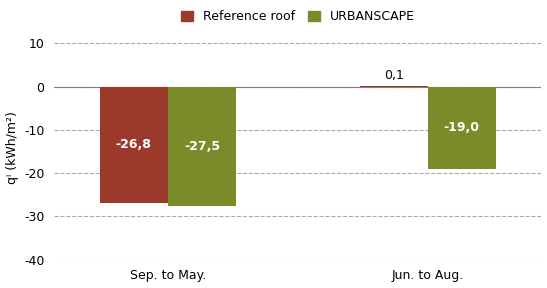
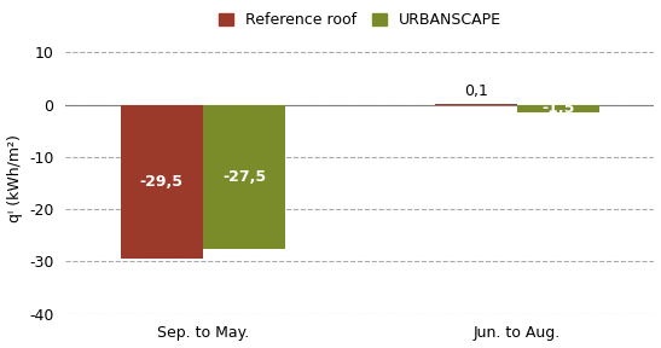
Reference roof/Sep. to May.: -26,8 -> -29,5
URBANSCAPE/Jun. to Aug.: -19.0 -> -1.5
